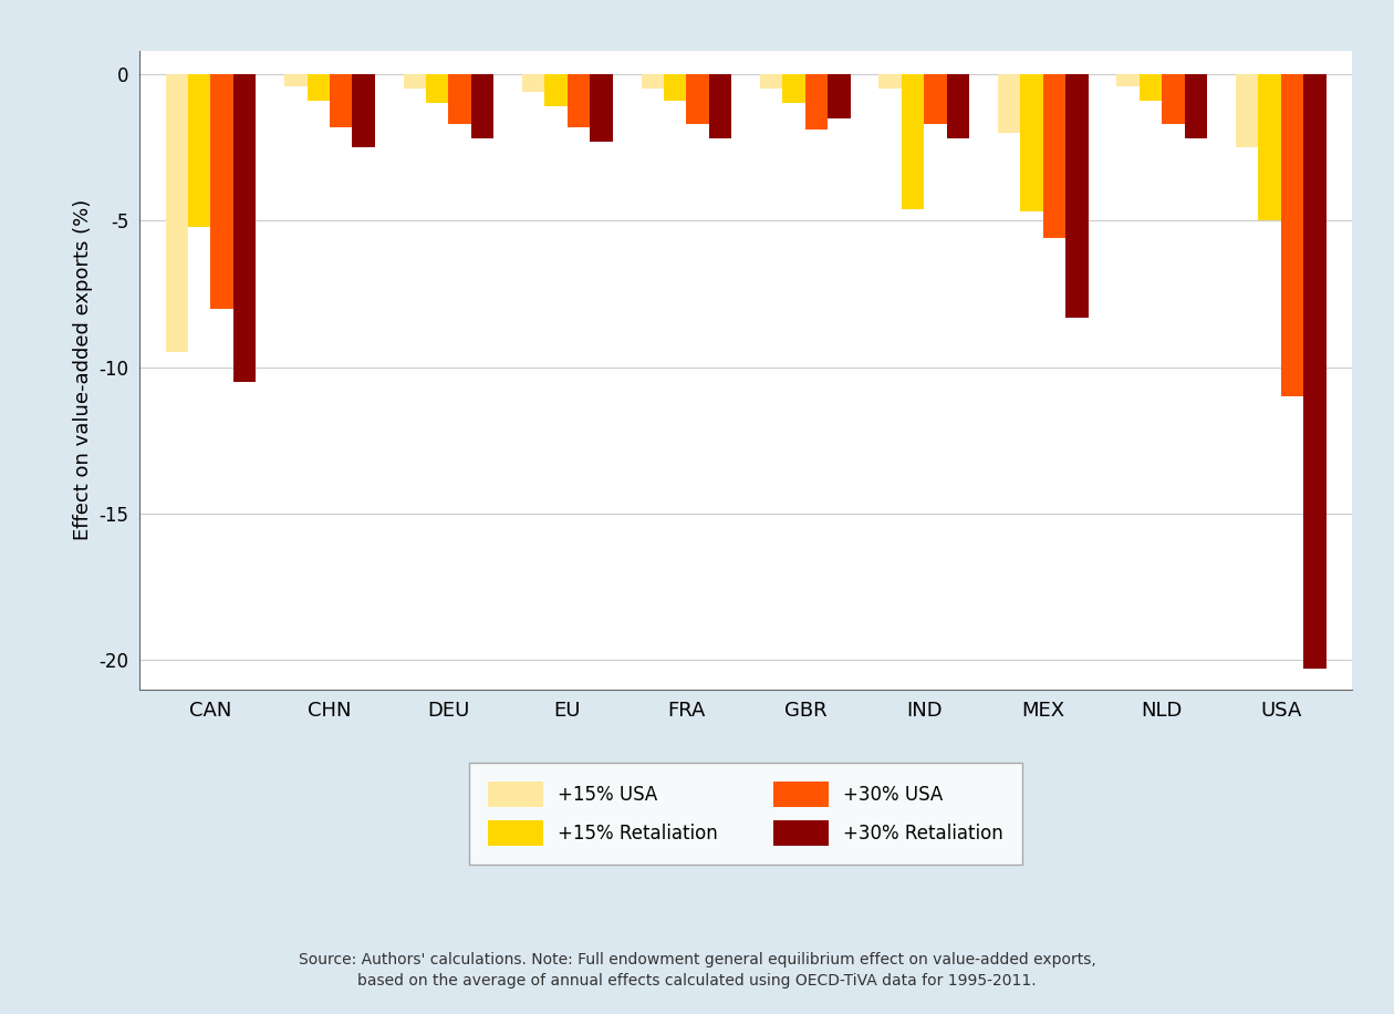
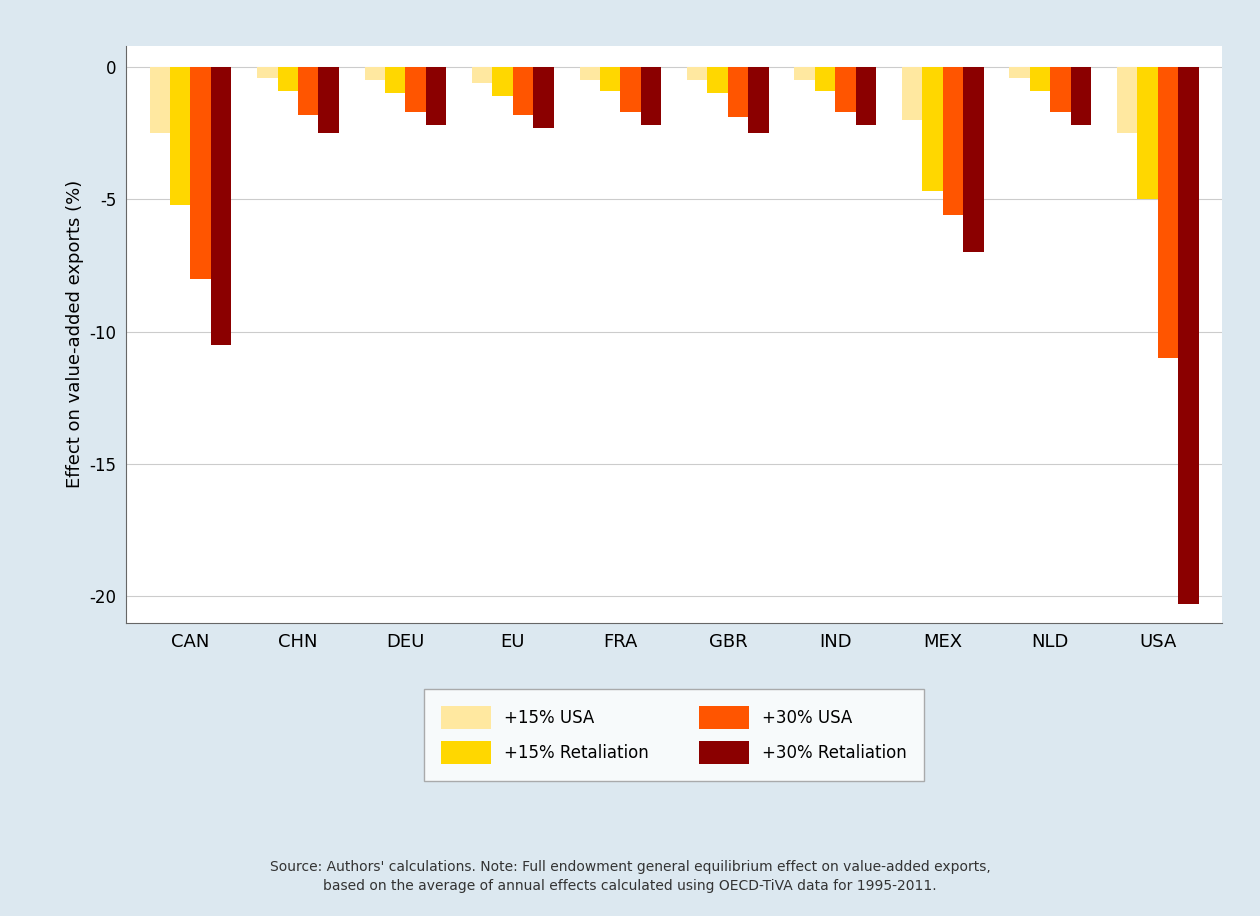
+15% USA/CAN: -9.5 -> -2.5
+30% Retaliation/GBR: -1.5 -> -2.5
+15% Retaliation/IND: -4.6 -> -0.9
+30% Retaliation/MEX: -8.3 -> -7.0
